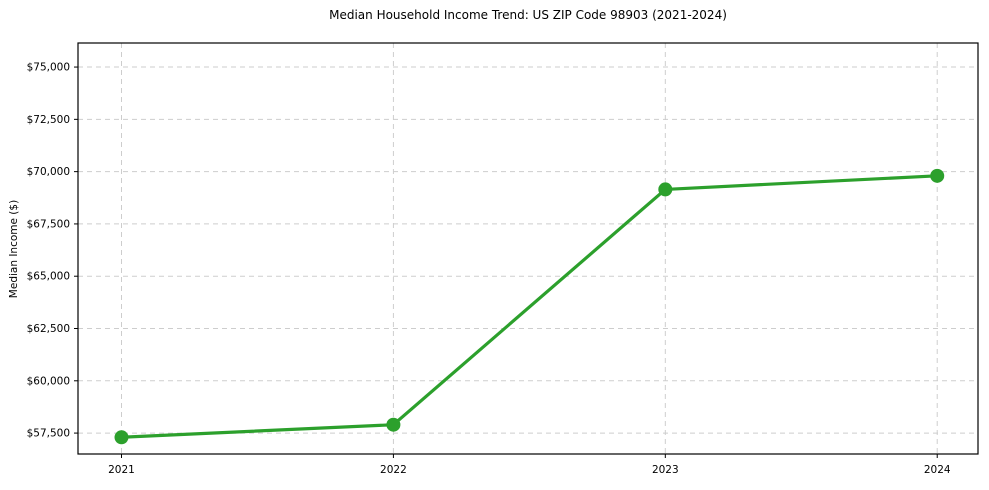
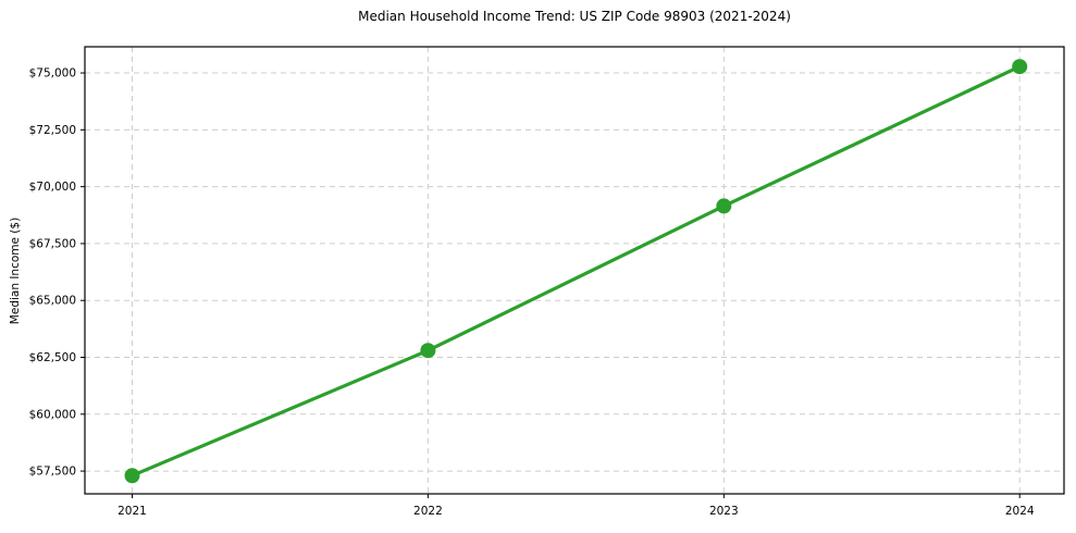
2022: $57900 -> $62800
2024: $69800 -> $75300
